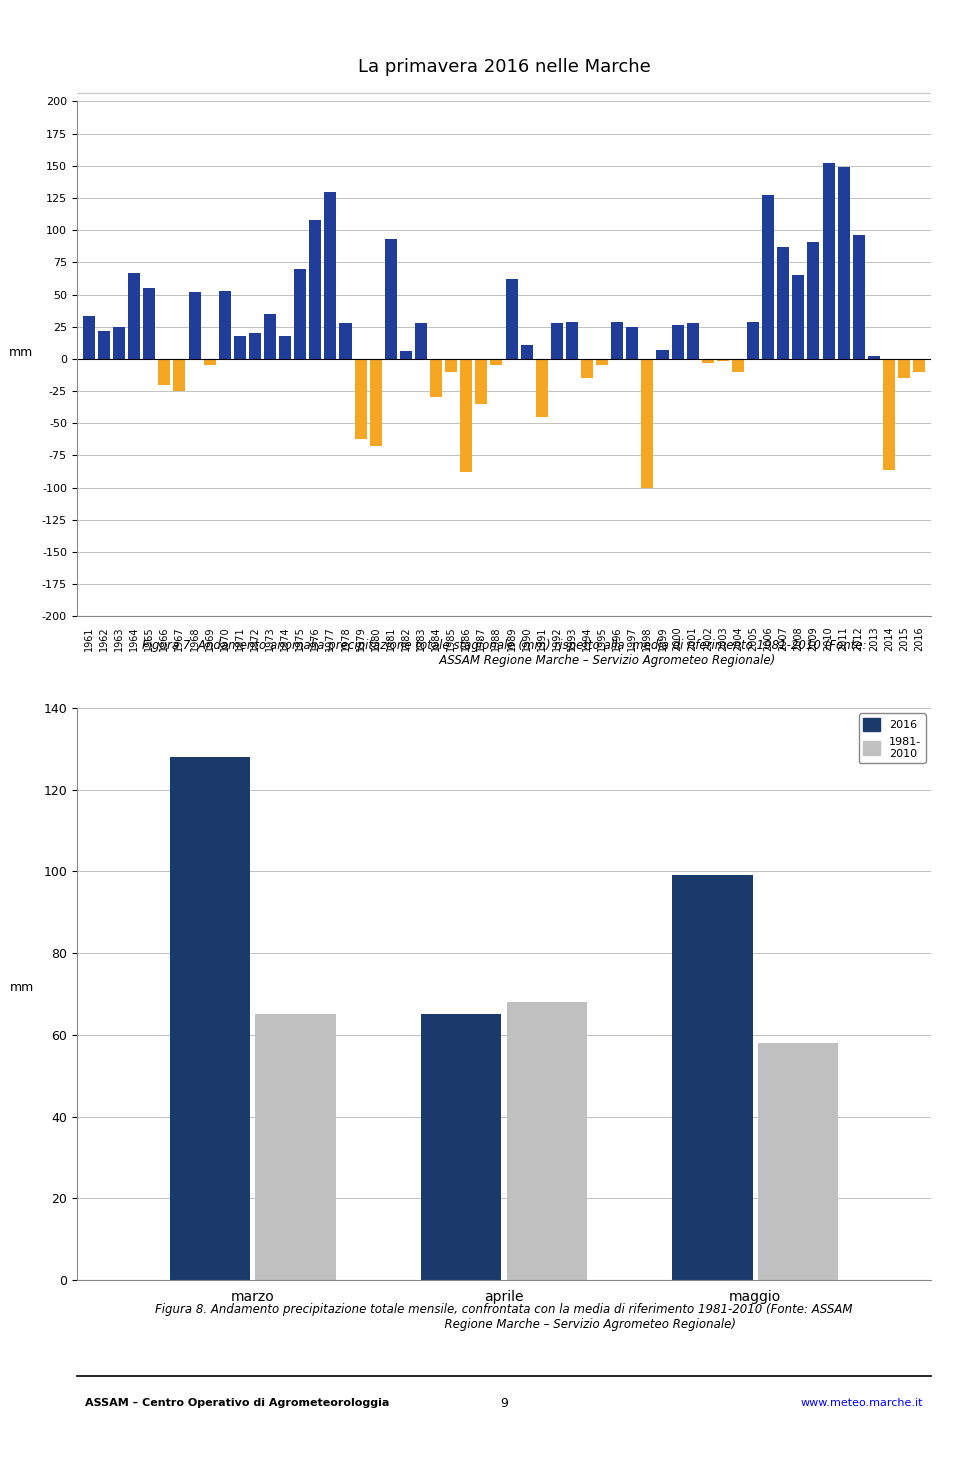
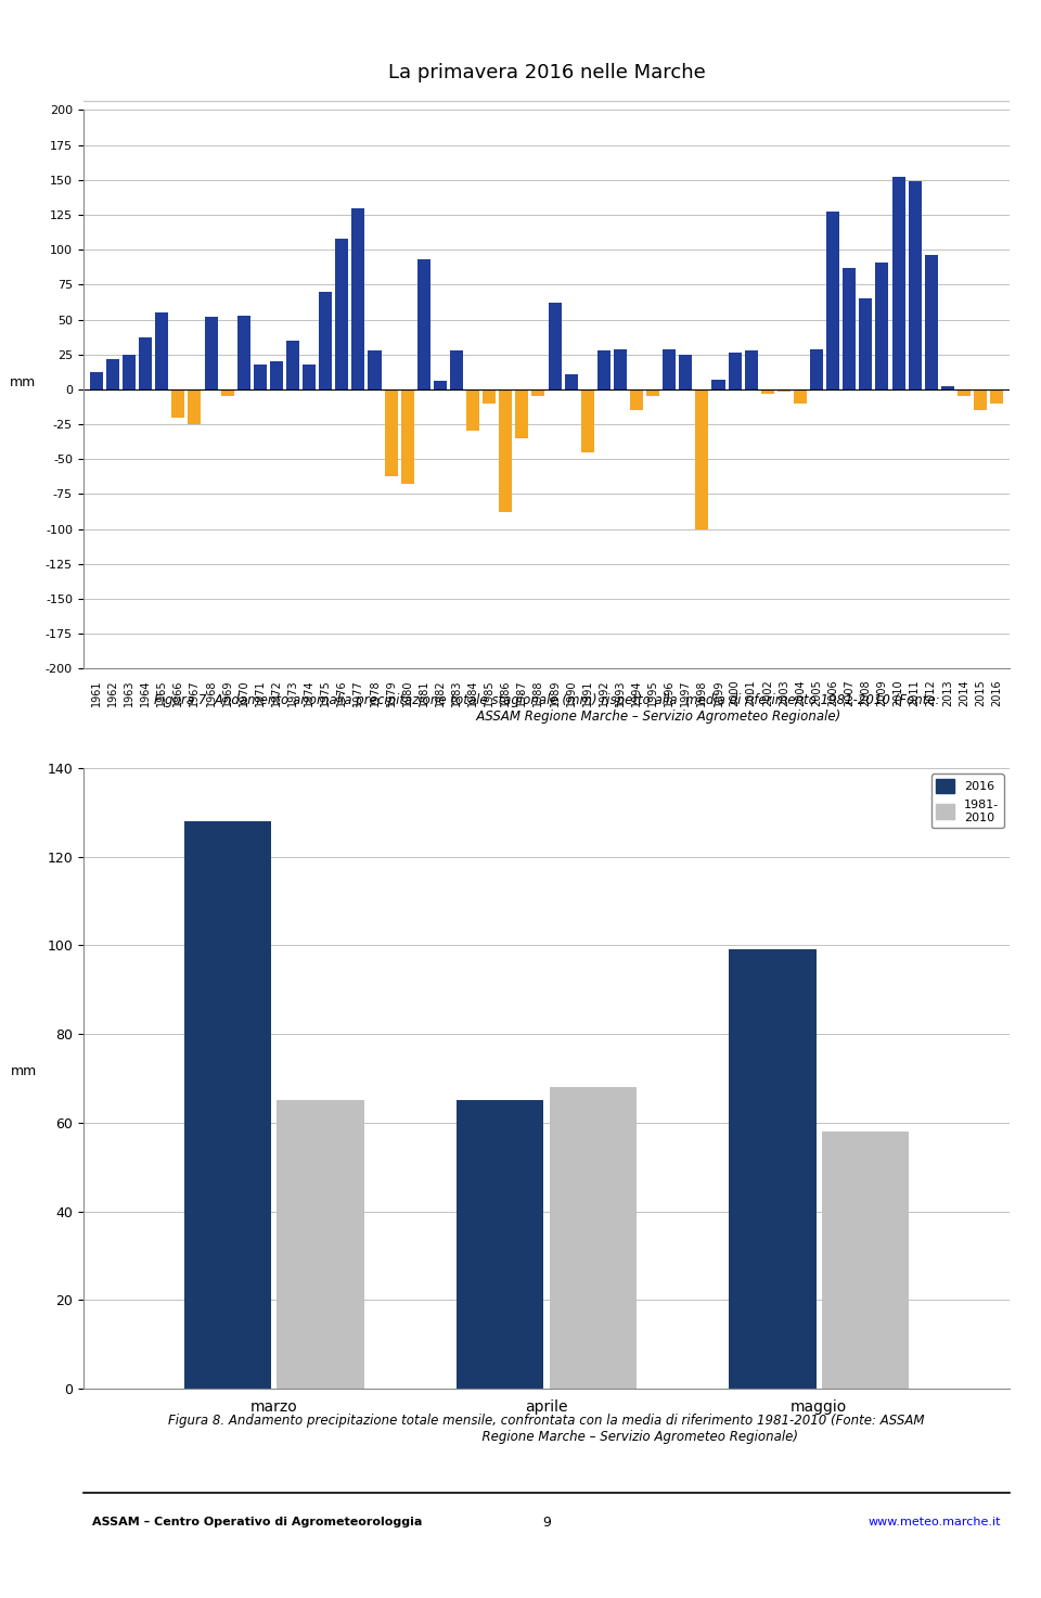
1961: 33 -> 12
1964: 67 -> 37
2014: -86 -> -5
